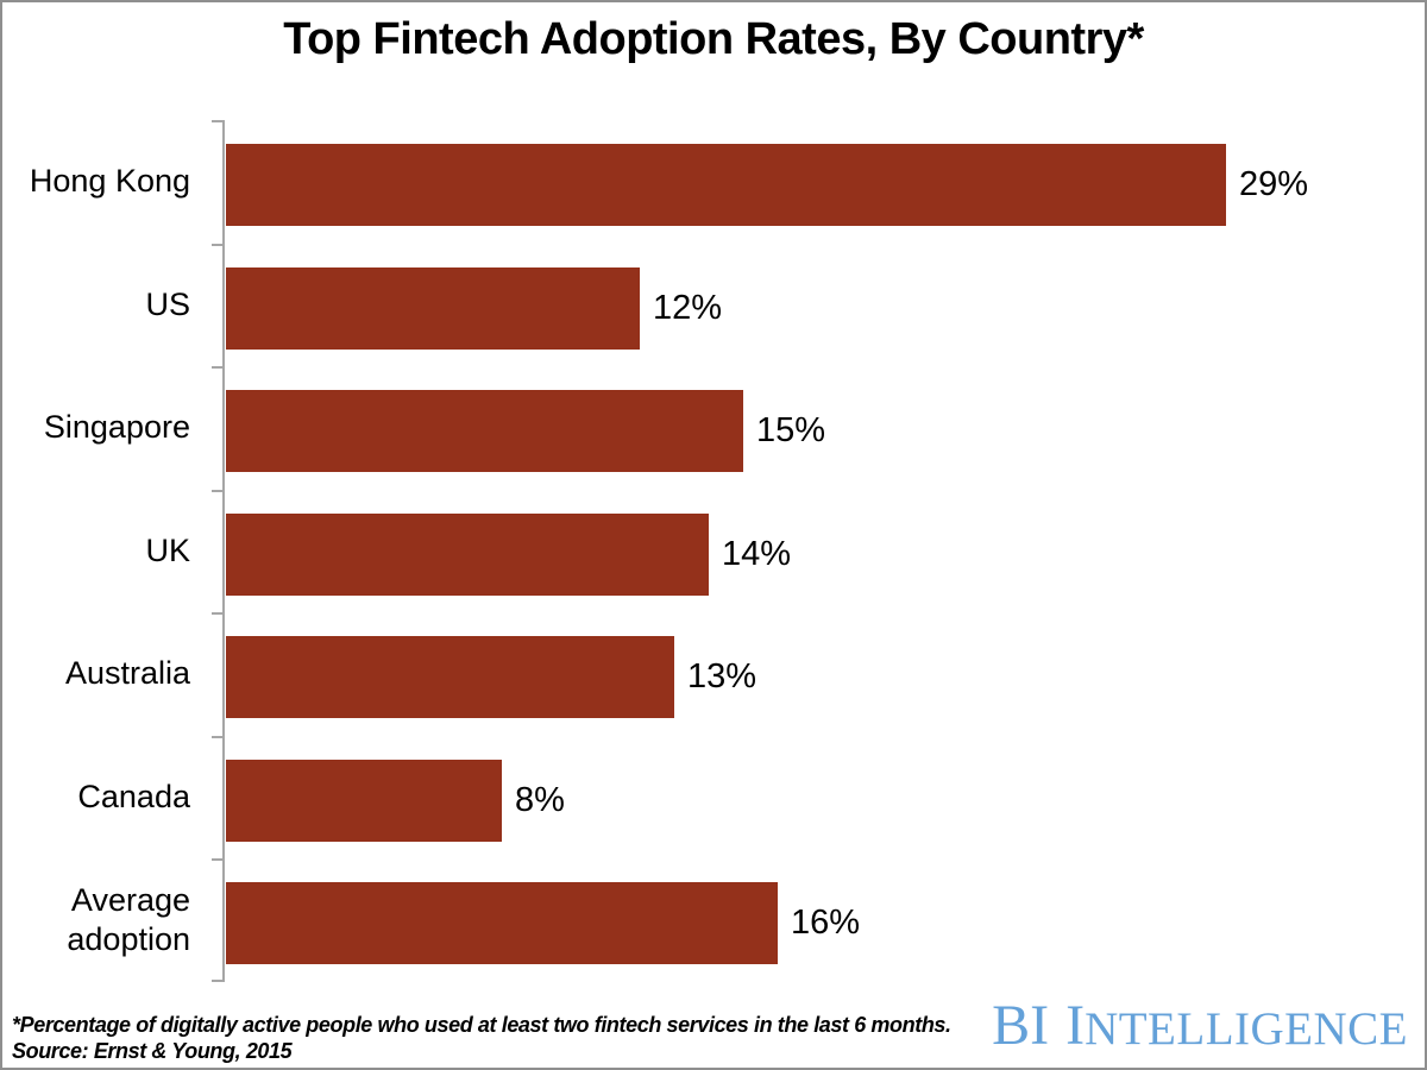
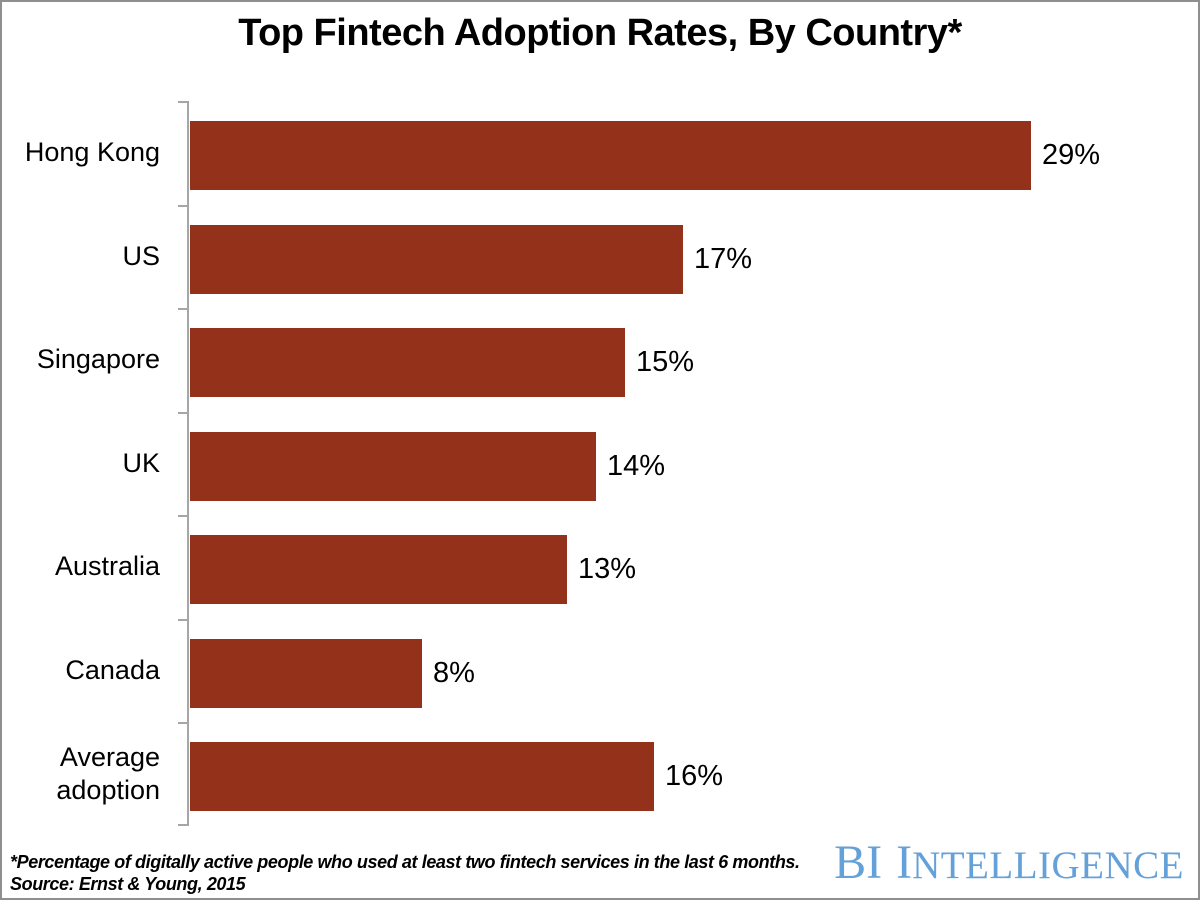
US: 12% -> 17%
